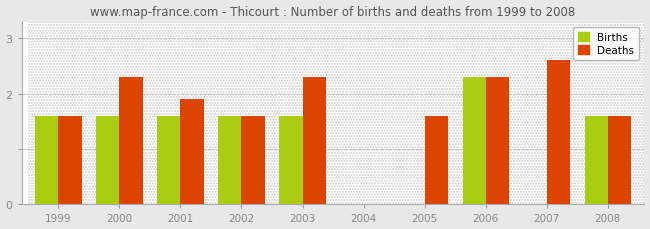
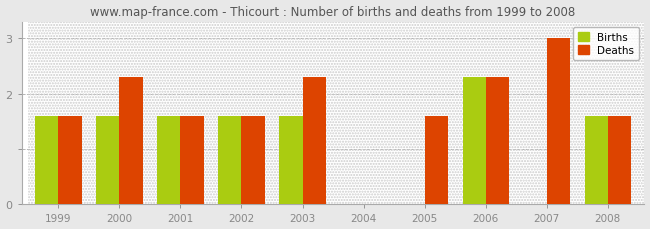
Deaths/2001: 1.9 -> 1.6
Deaths/2007: 2.6 -> 3.0
